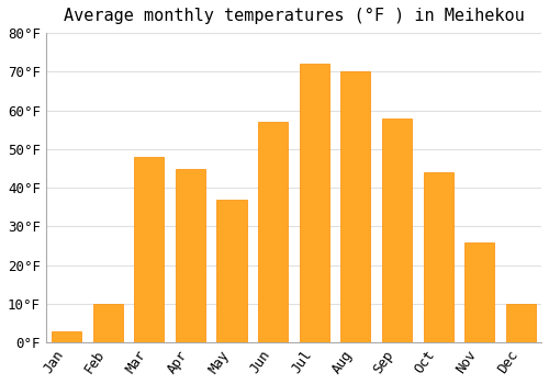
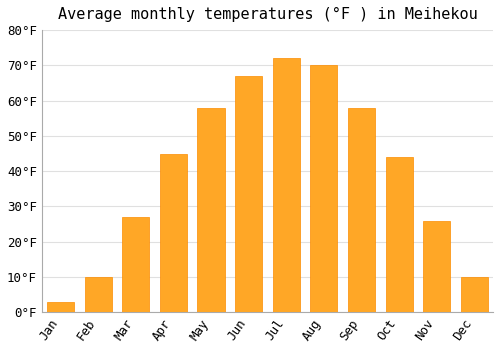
Mar: 48°F -> 27°F
May: 37°F -> 58°F
Jun: 57°F -> 67°F
